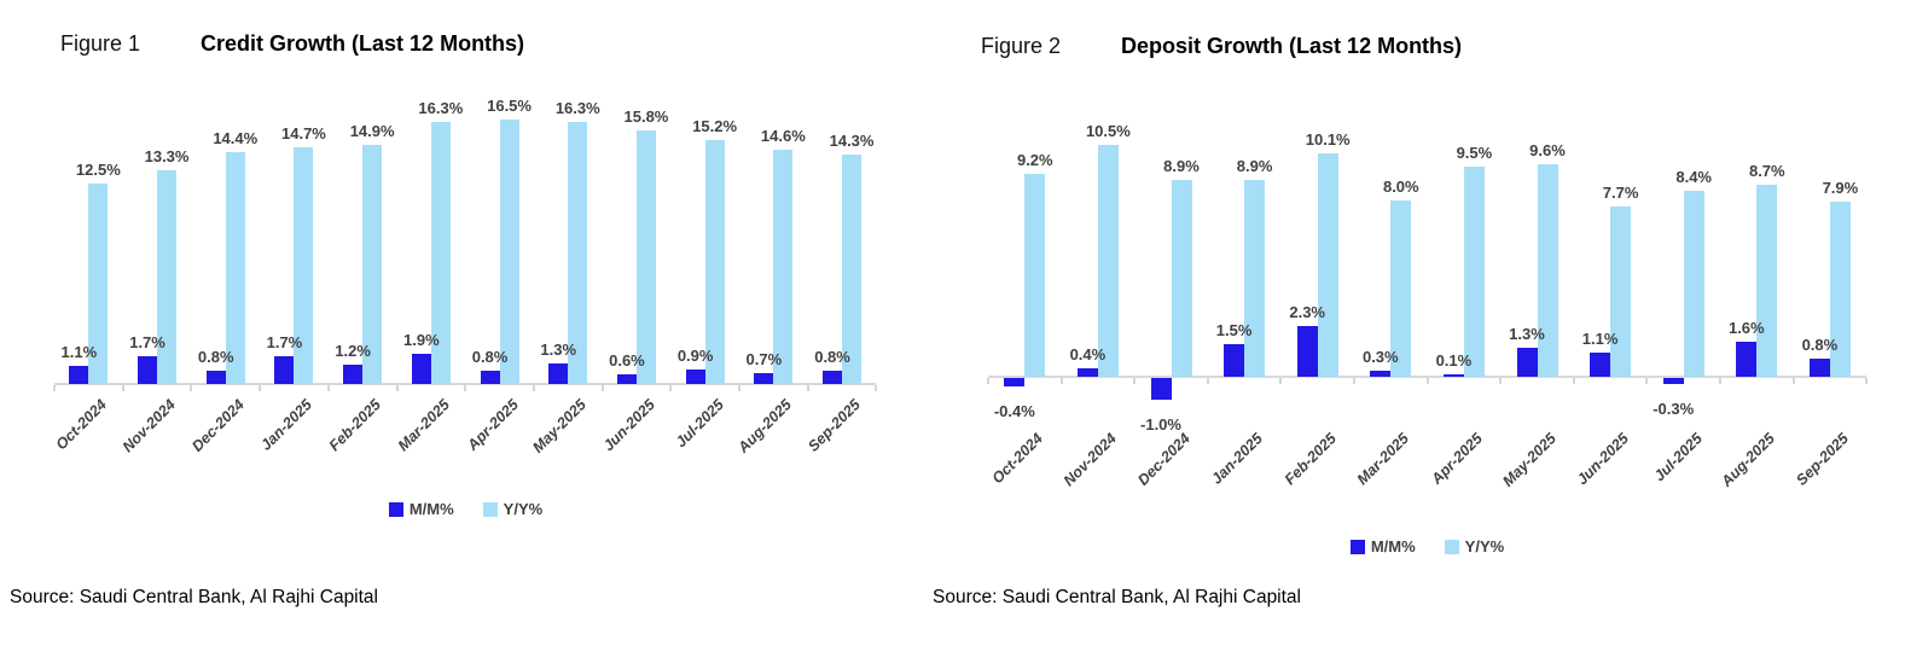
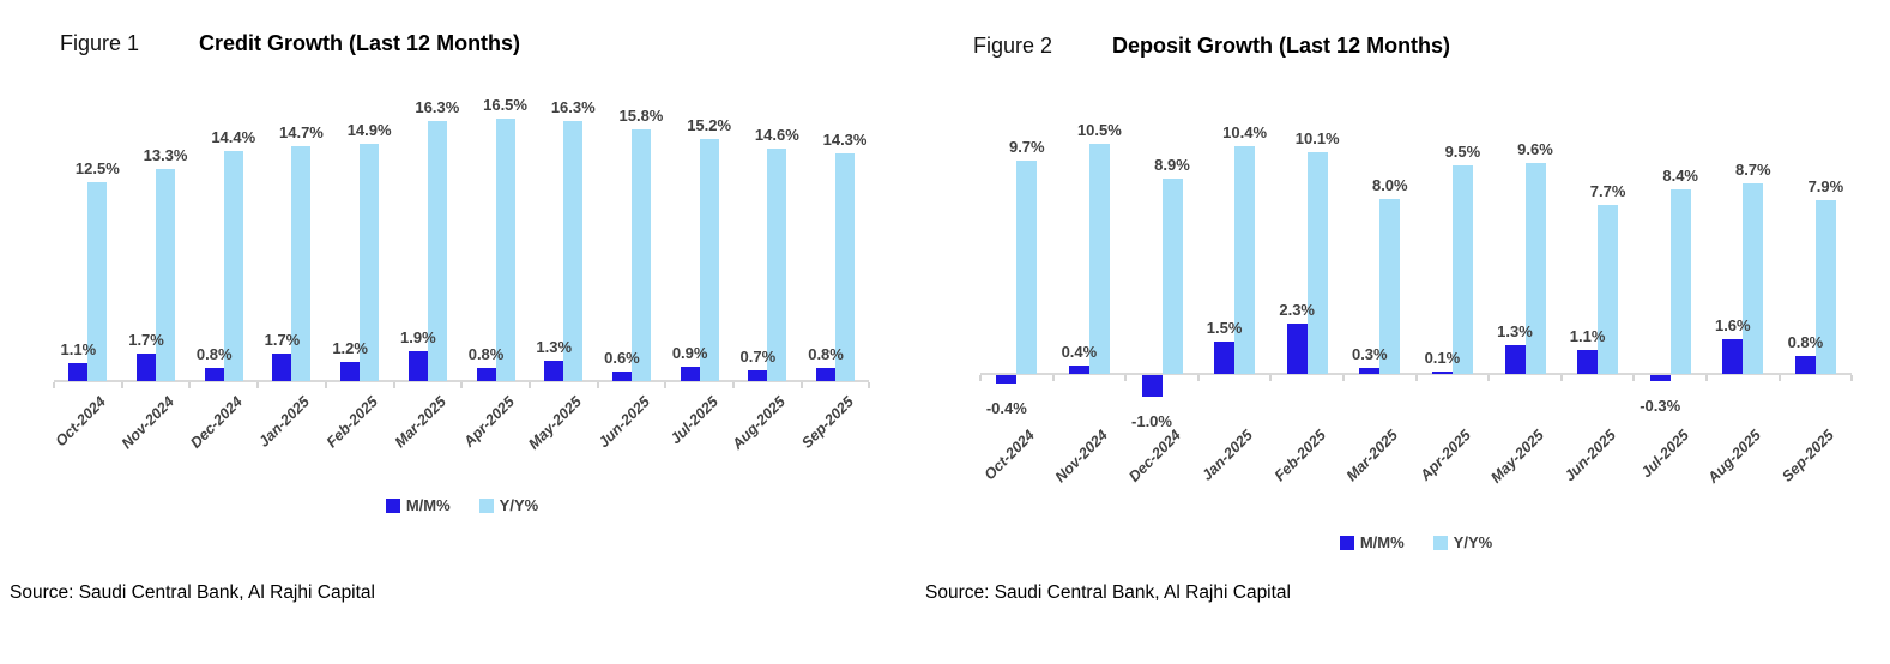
Deposit Growth (Last 12 Months)/Y/Y%/Oct-2024: 9.2% -> 9.7%
Deposit Growth (Last 12 Months)/Y/Y%/Jan-2025: 8.9% -> 10.4%
